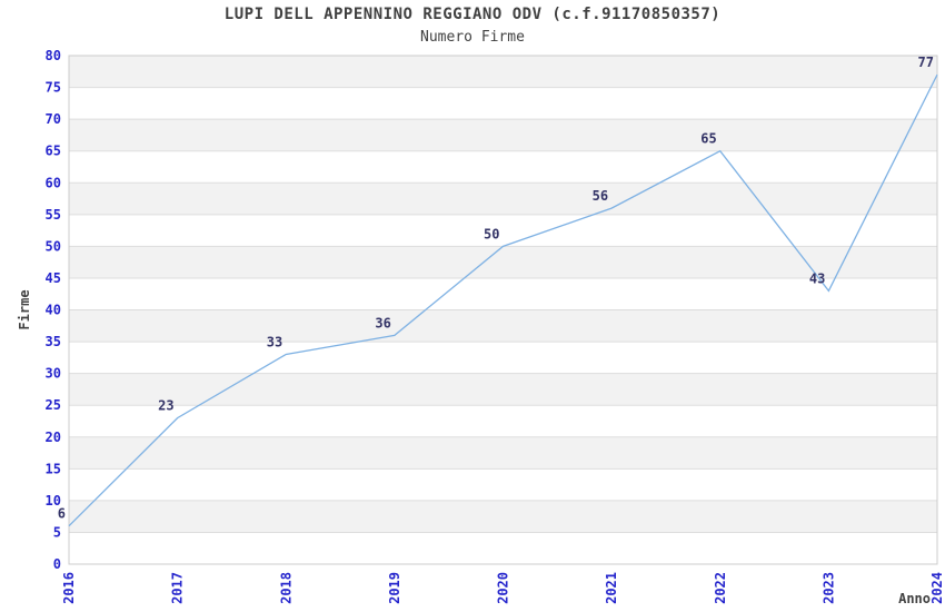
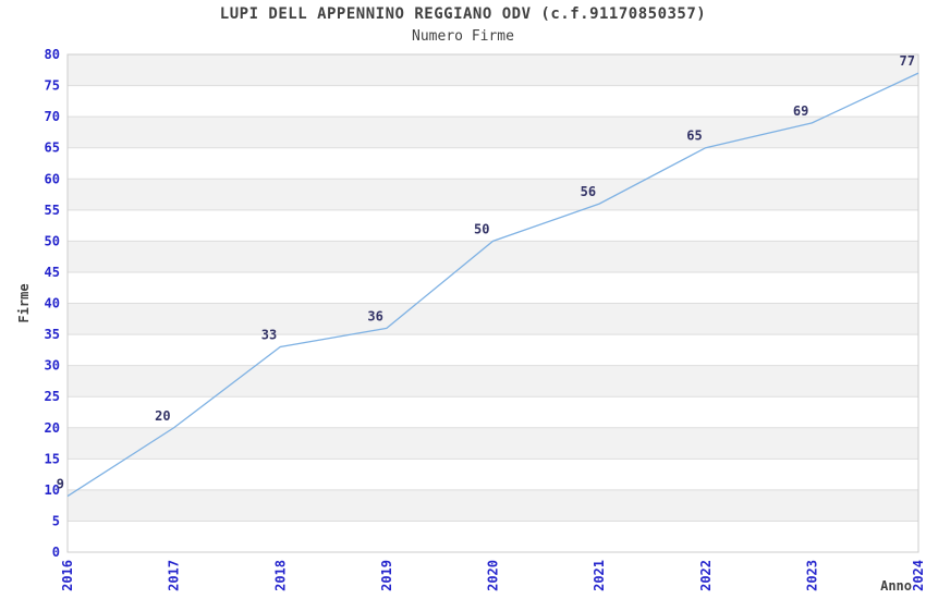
2016: 6 -> 9
2017: 23 -> 20
2023: 43 -> 69
